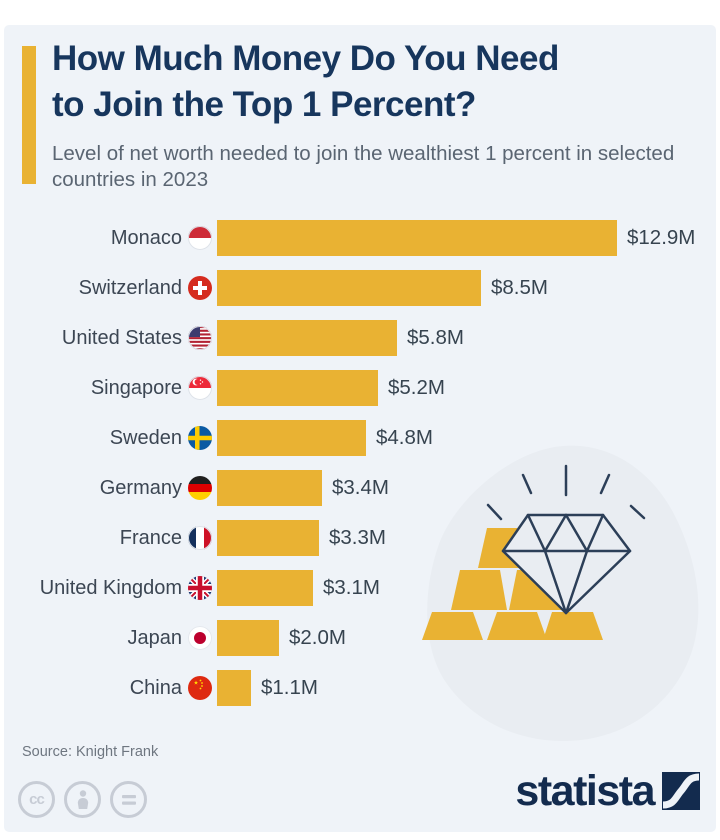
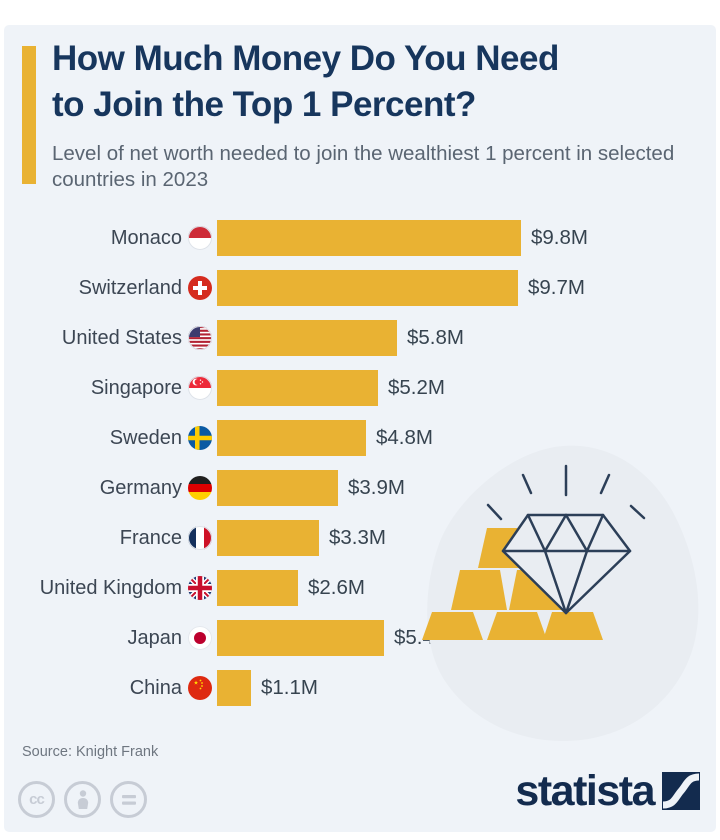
Monaco: $12.9M -> $9.8M
Switzerland: $8.5M -> $9.7M
Germany: $3.4M -> $3.9M
United Kingdom: $3.1M -> $2.6M
Japan: $2.0M -> $5.4M
